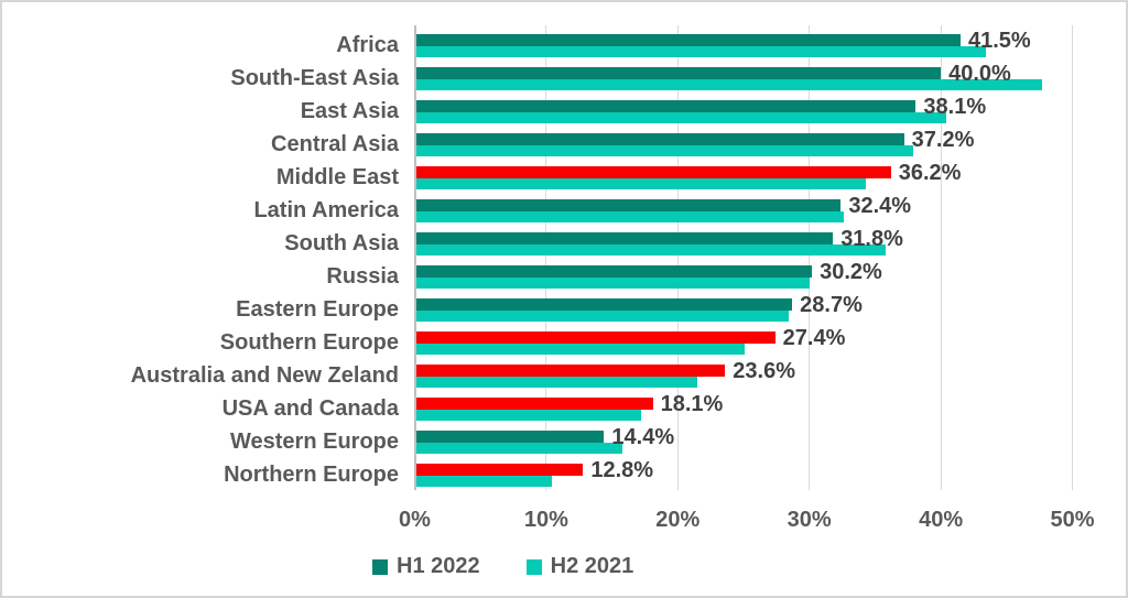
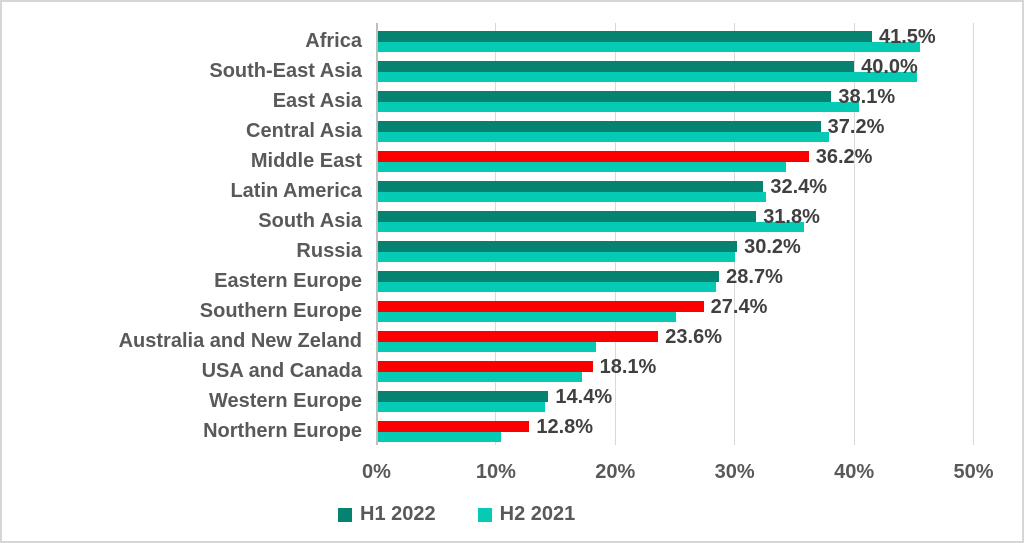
H2 2021/Africa: 43.4% -> 45.5%
H2 2021/South-East Asia: 47.7% -> 45.3%
H2 2021/Australia and New Zeland: 21.5% -> 18.4%
H2 2021/Western Europe: 15.8% -> 14.1%
